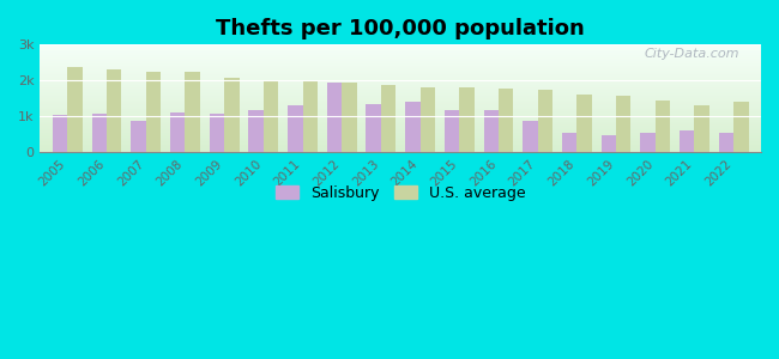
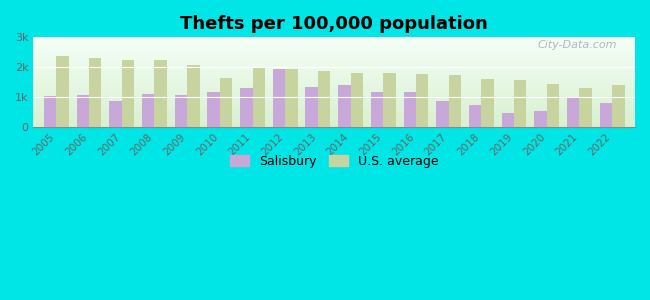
U.S. average/2010: 2.00k -> 1.65k
Salisbury/2018: 0.54k -> 0.75k
Salisbury/2021: 0.62k -> 1.00k
Salisbury/2022: 0.53k -> 0.80k
